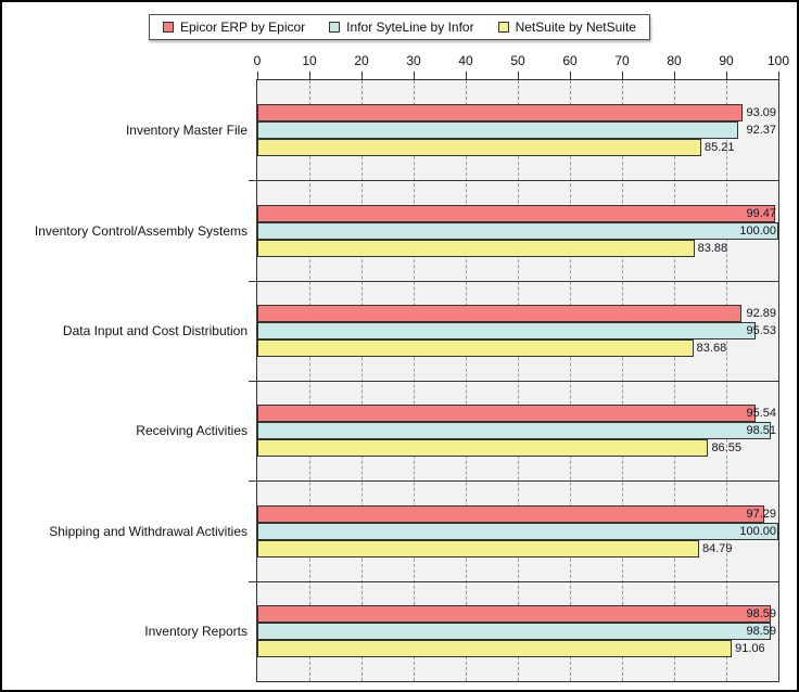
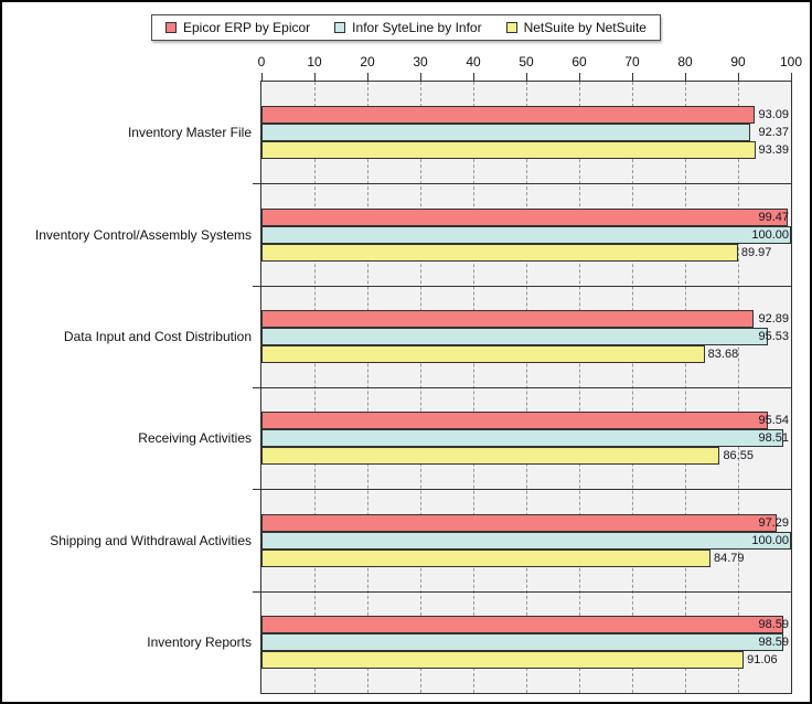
NetSuite by NetSuite/Inventory Master File: 85.21 -> 93.39
NetSuite by NetSuite/Inventory Control/Assembly Systems: 83.88 -> 89.97
